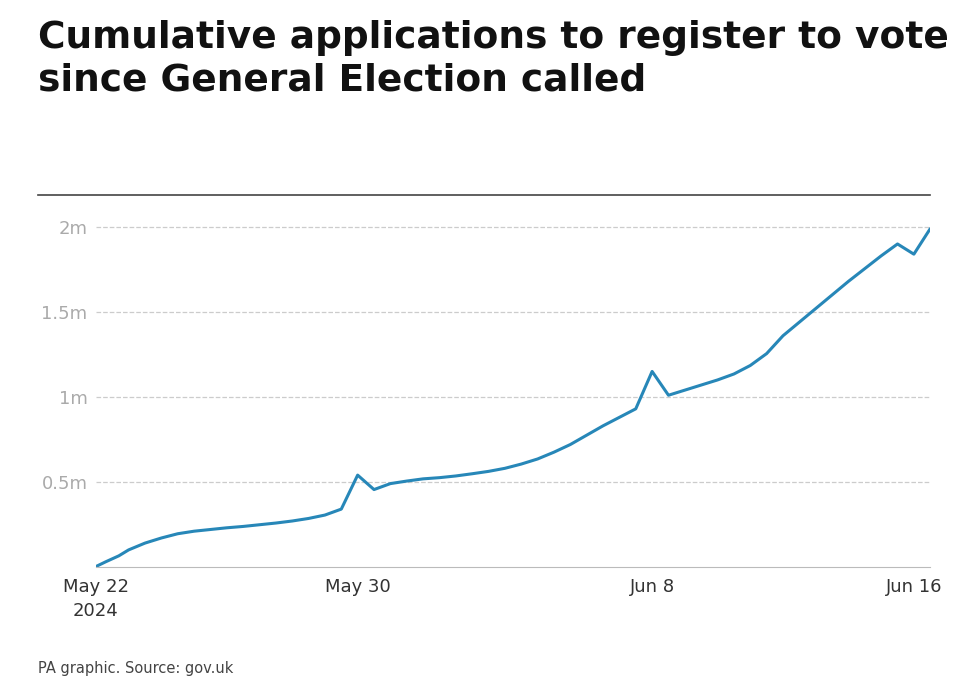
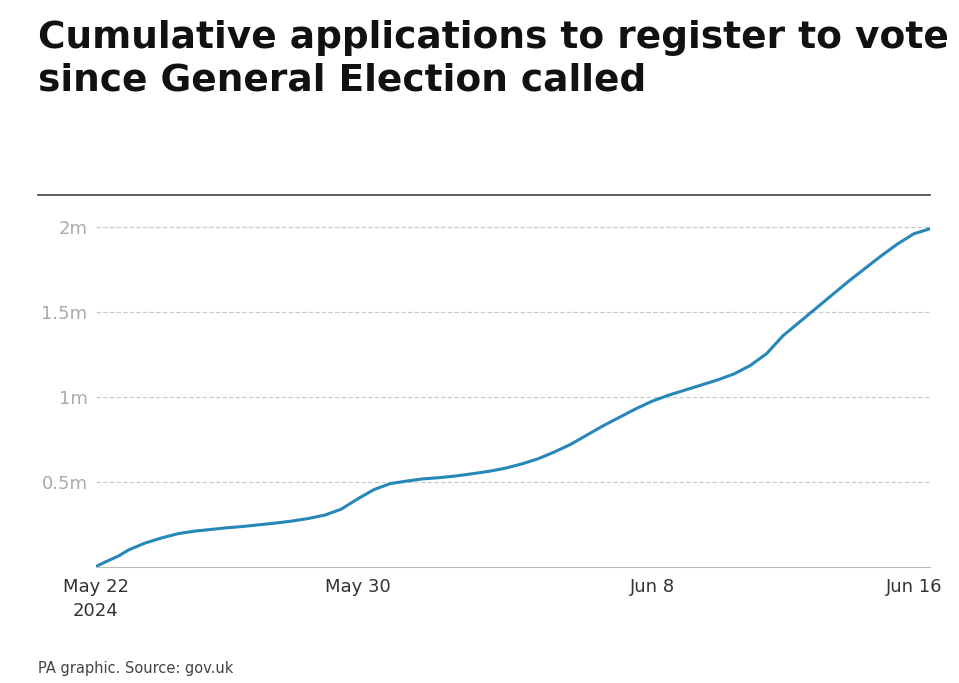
May 30: 0.54m -> 0.40m
Jun 8: 1.15m -> 0.98m
Jun 16: 1.84m -> 1.96m
